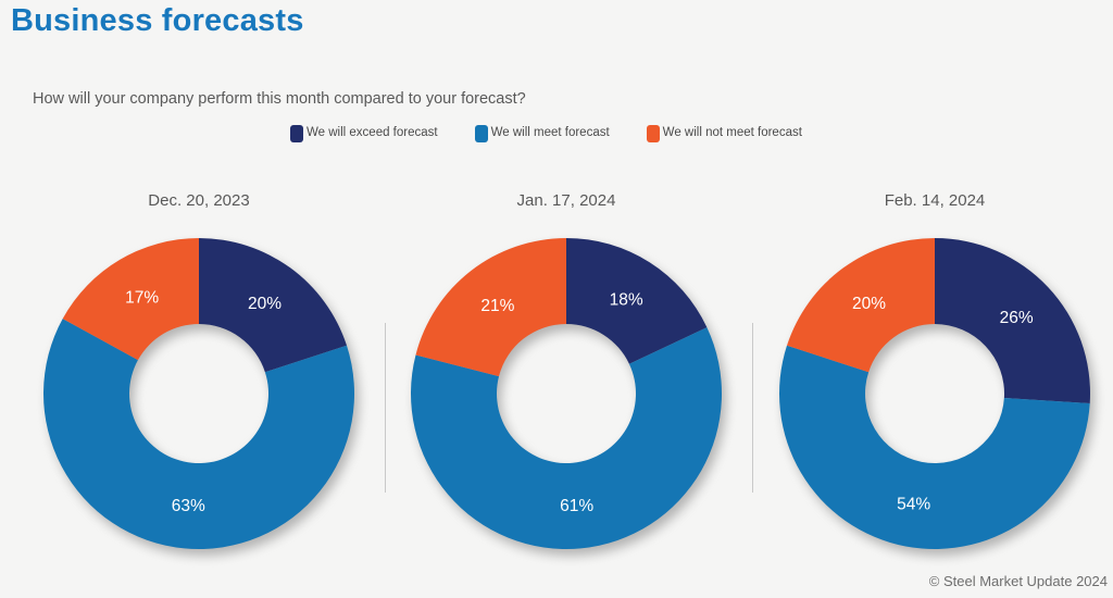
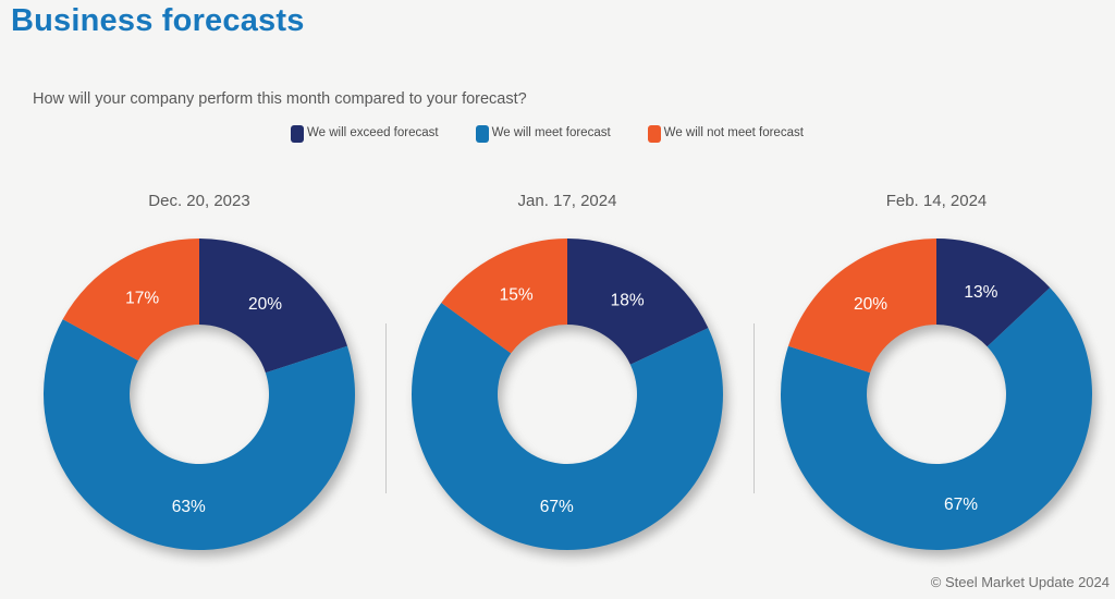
Jan. 17, 2024/We will meet forecast: 61% -> 67%
Jan. 17, 2024/We will not meet forecast: 21% -> 15%
Feb. 14, 2024/We will exceed forecast: 26% -> 13%
Feb. 14, 2024/We will meet forecast: 54% -> 67%
